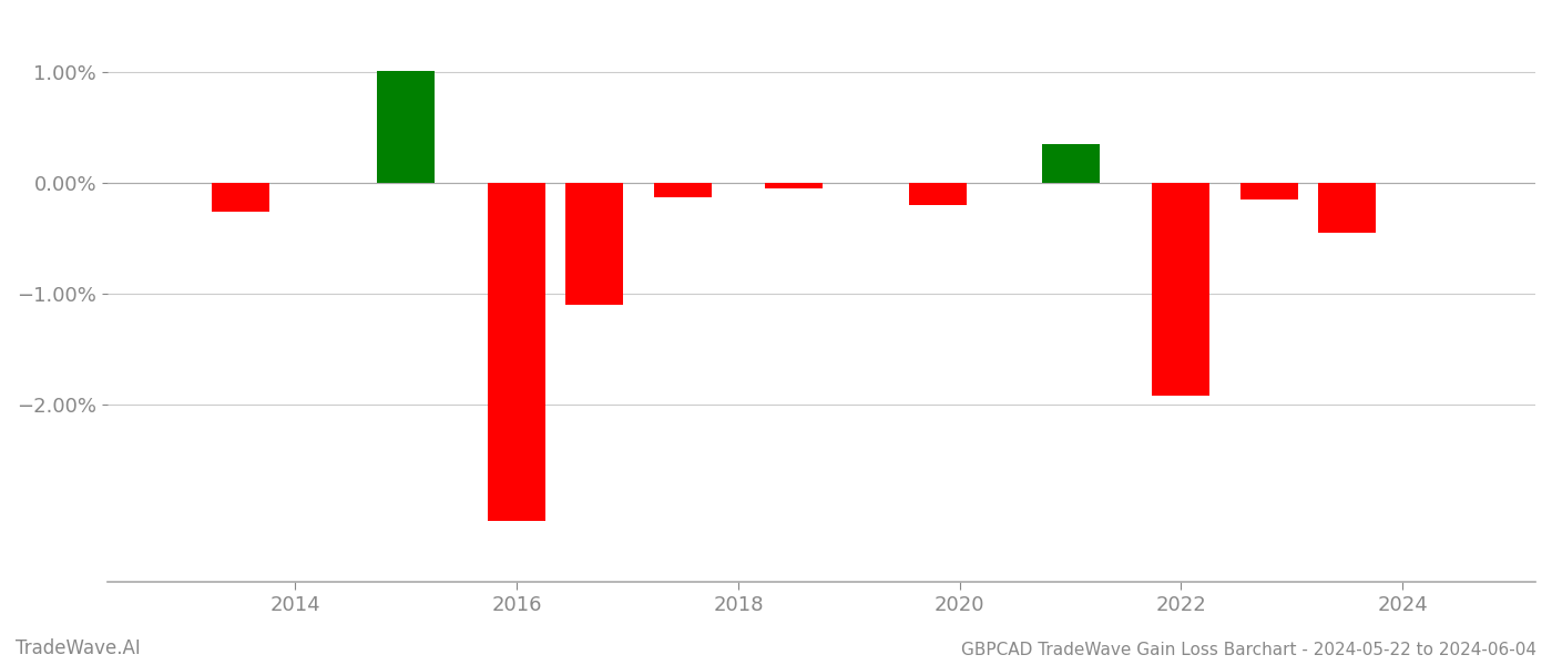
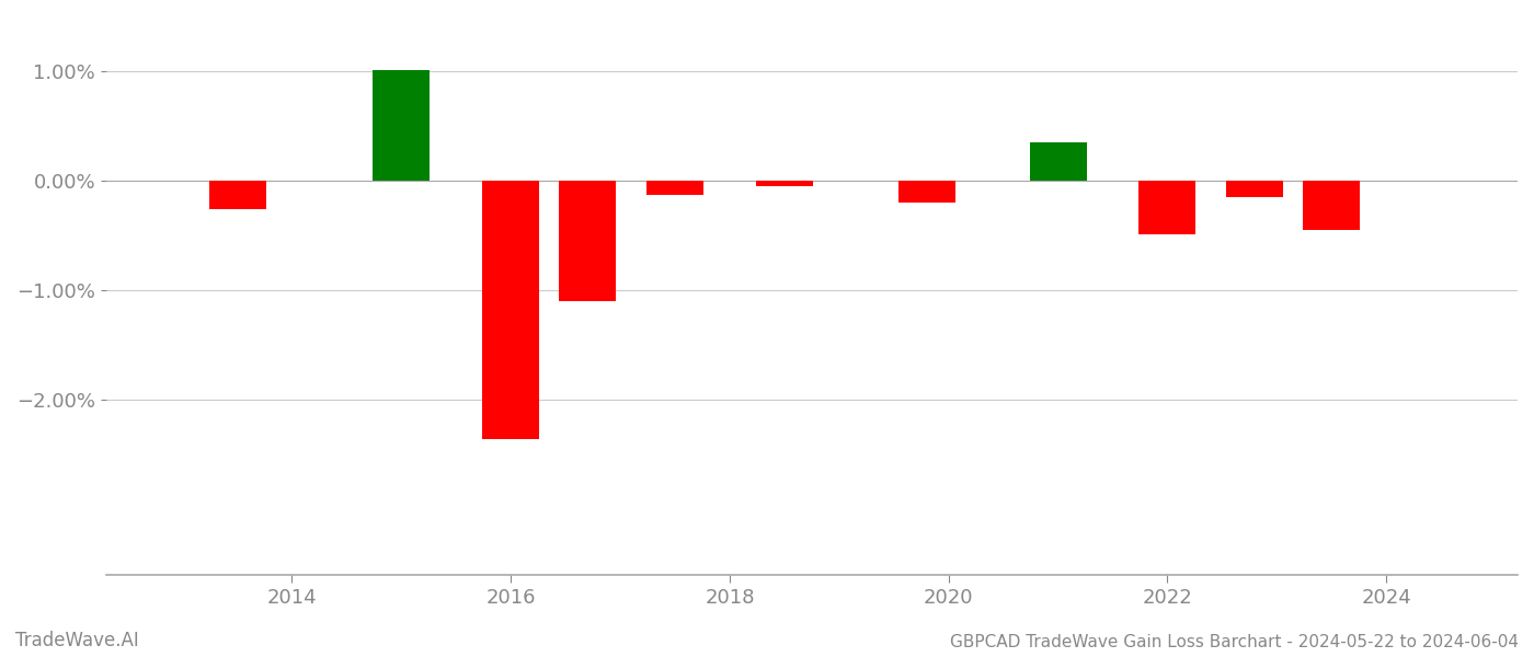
2016: -3.05% -> -2.36%
2022: -1.92% -> -0.49%
